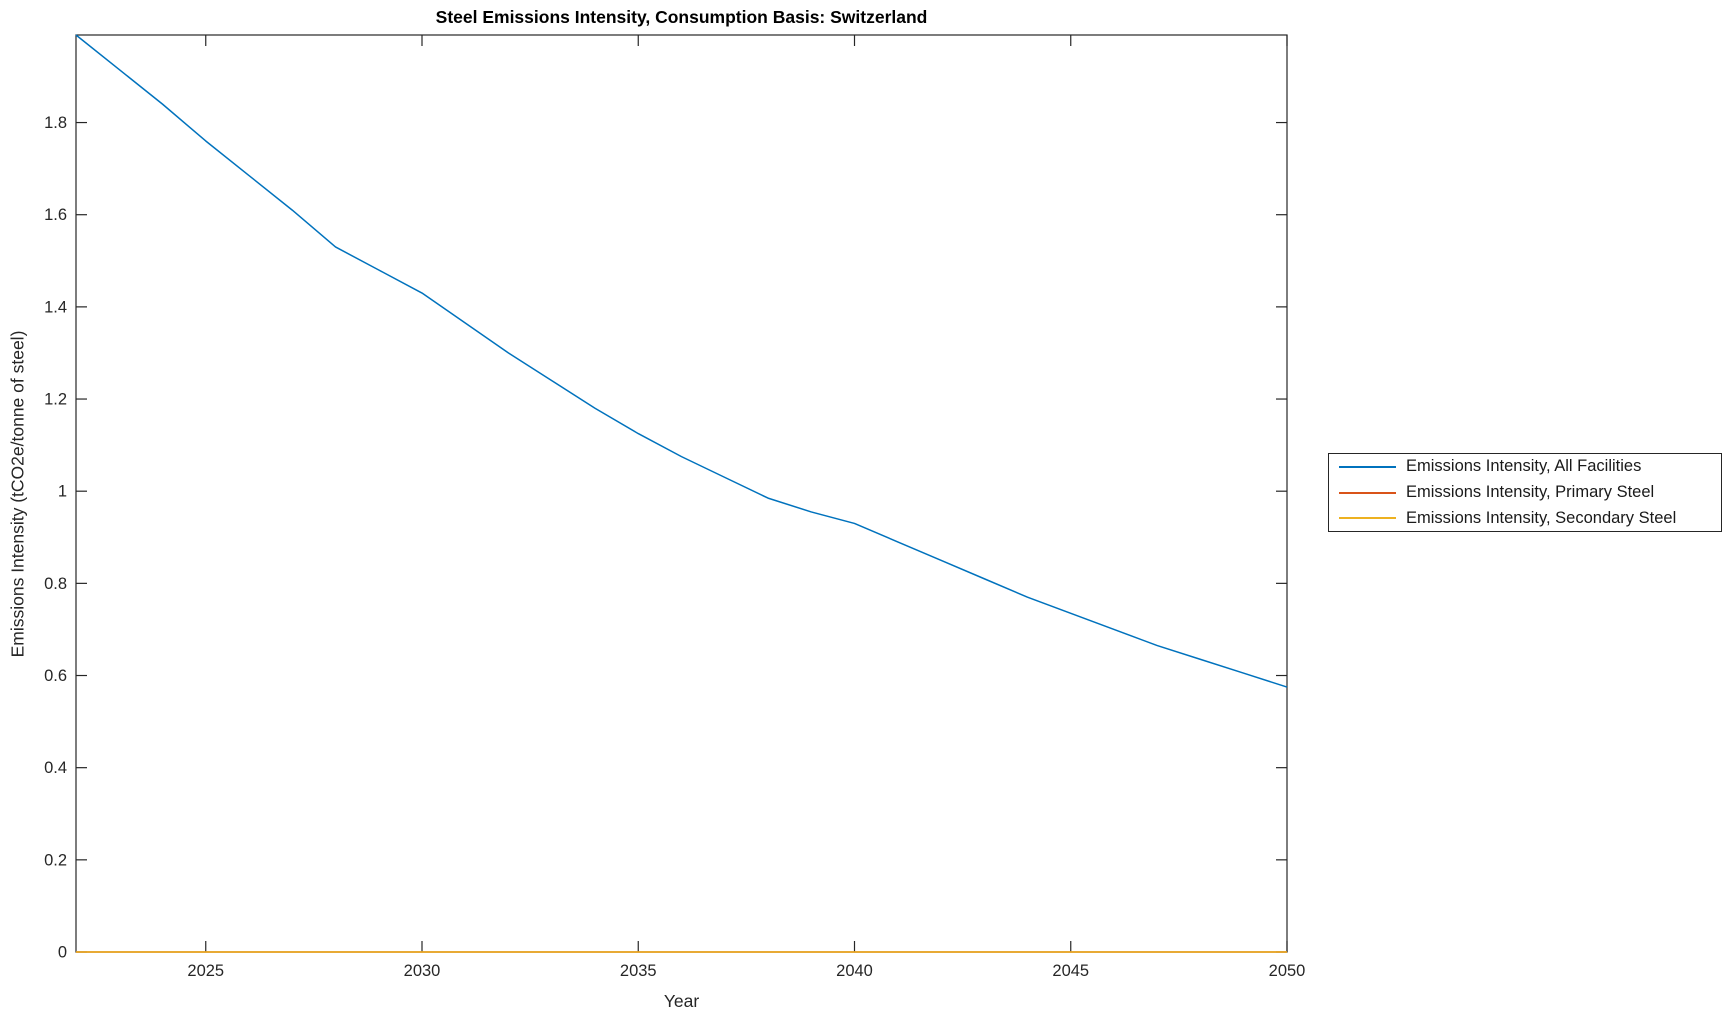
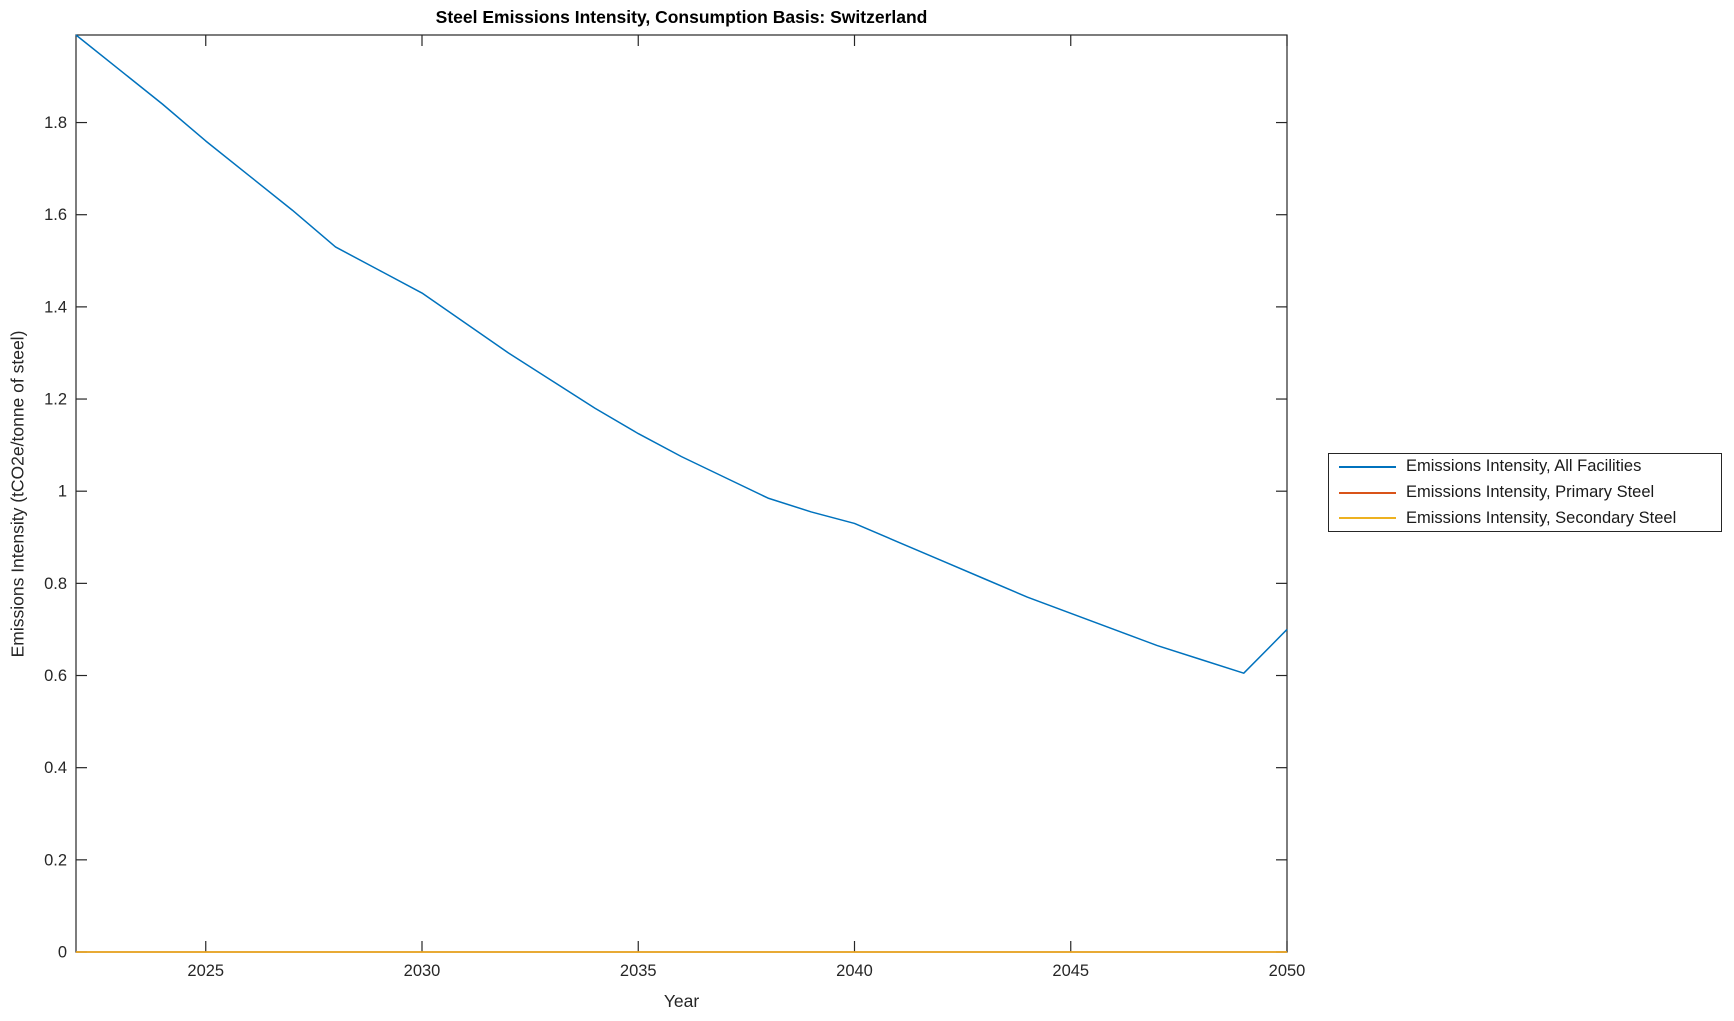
Emissions Intensity, All Facilities/2050: 0.57 -> 0.70
